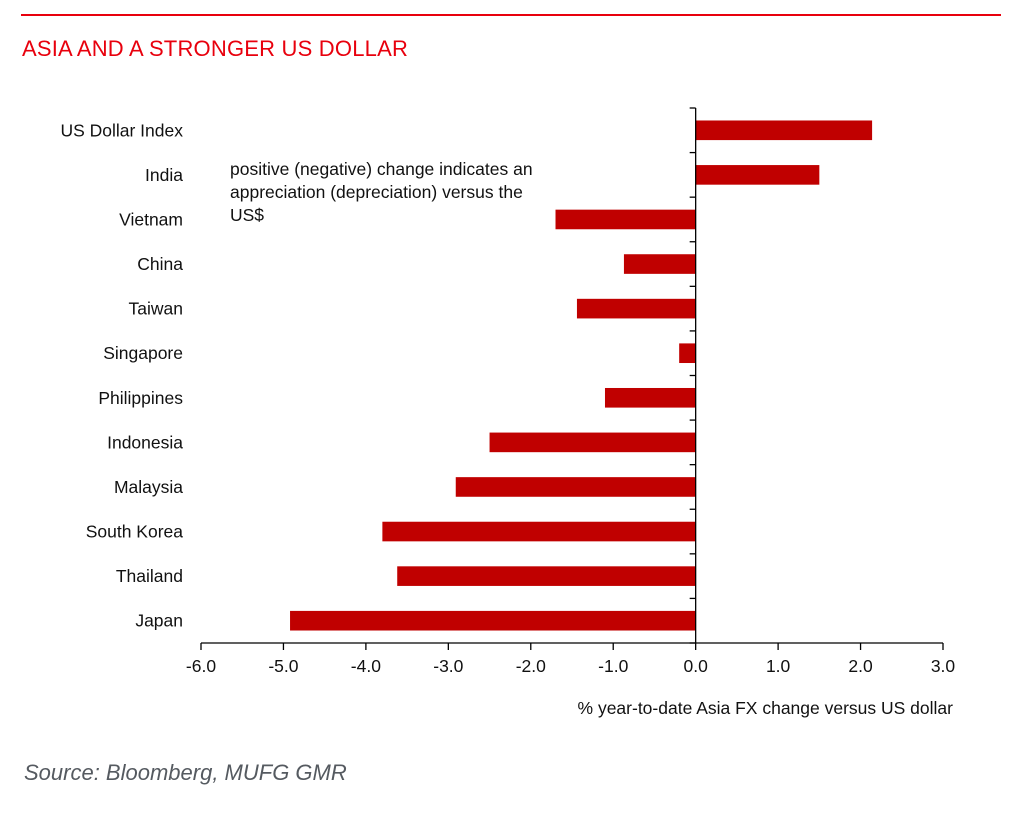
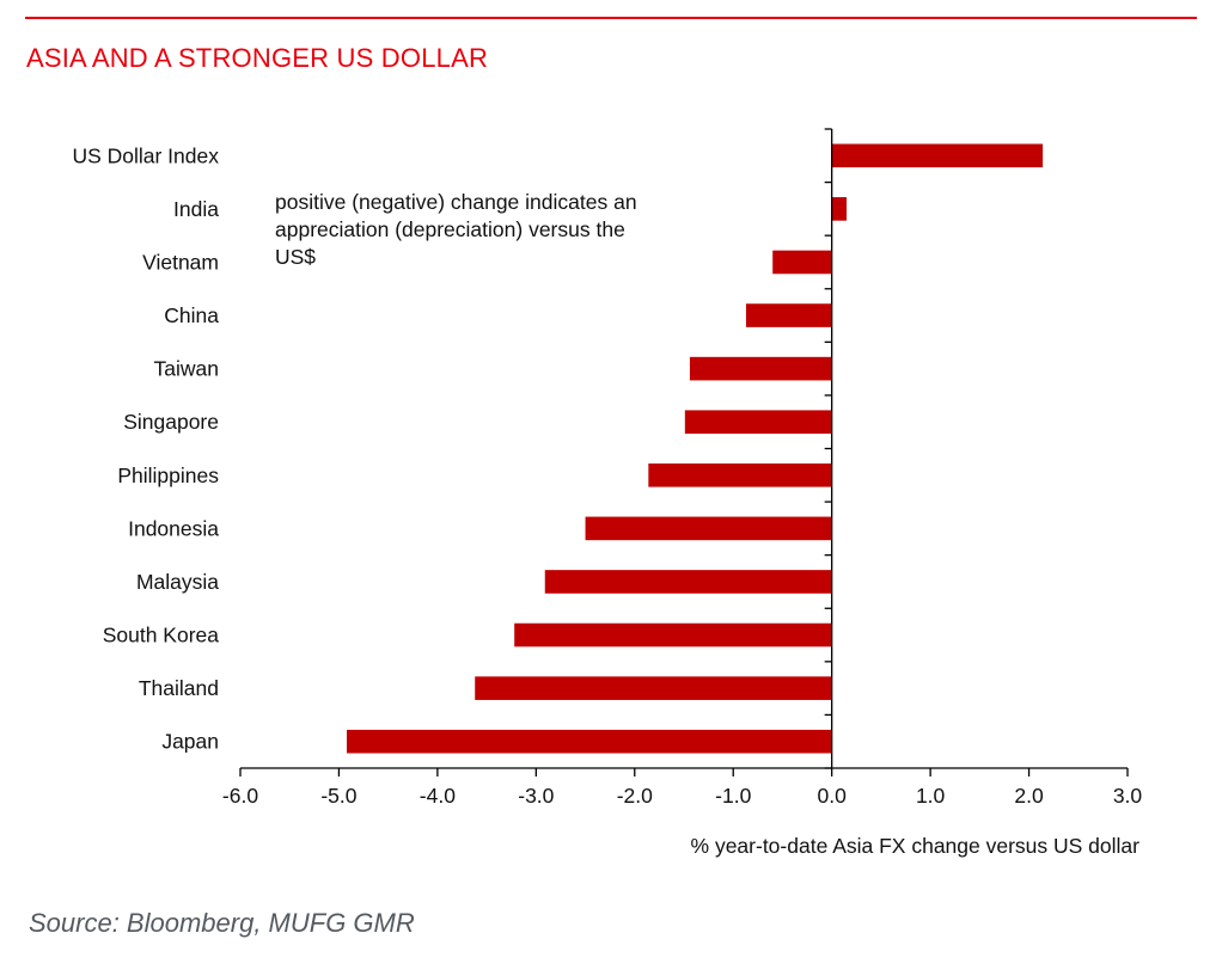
India: 1.5 -> 0.1
Vietnam: -1.7 -> -0.6
Singapore: -0.2 -> -1.5
Philippines: -1.1 -> -1.9
South Korea: -3.8 -> -3.2
